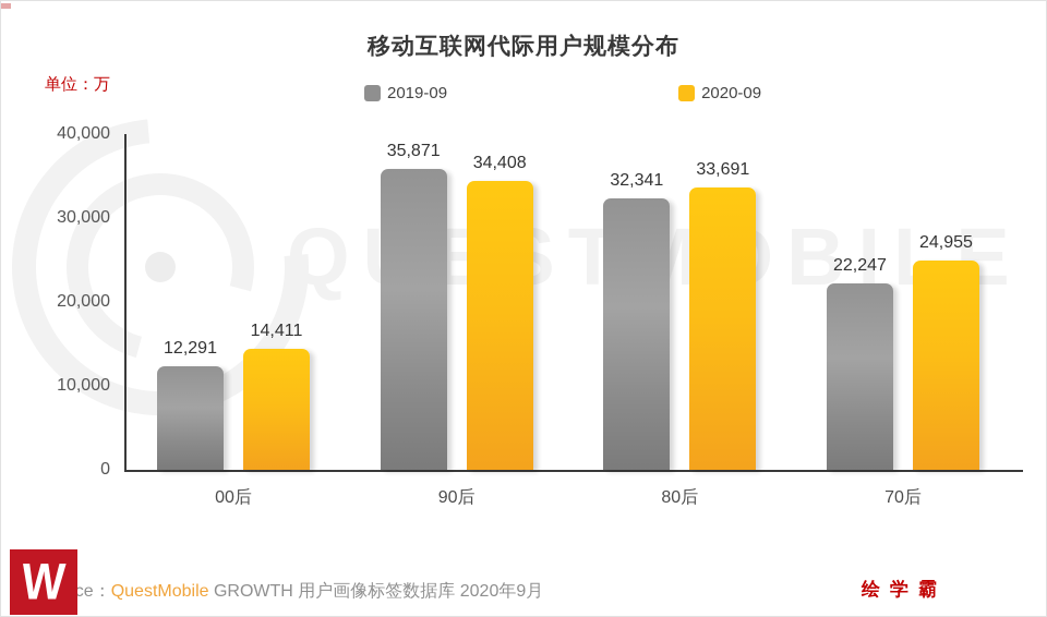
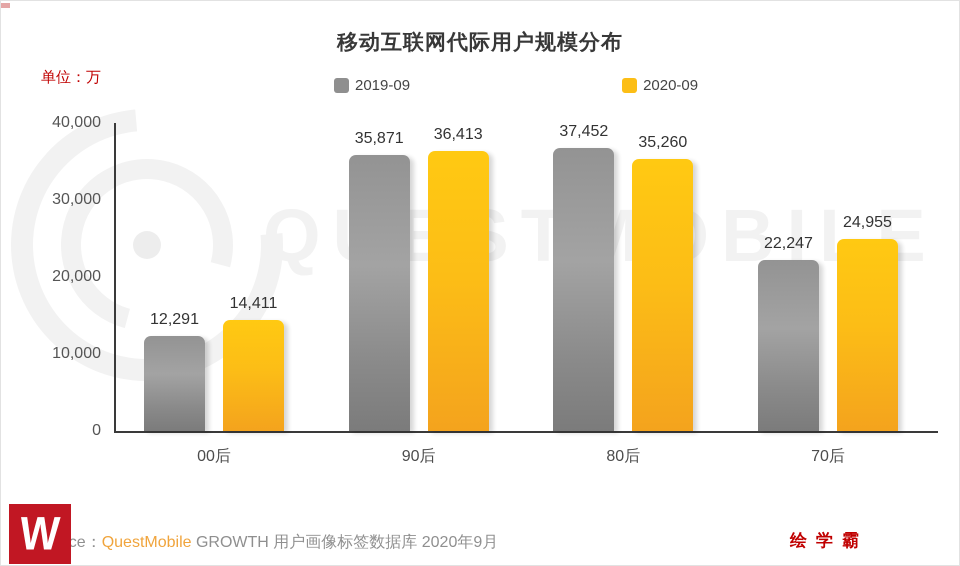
2020-09/90后: 34,408 -> 36,413
2019-09/80后: 32,341 -> 37,452
2020-09/80后: 33,691 -> 35,260
